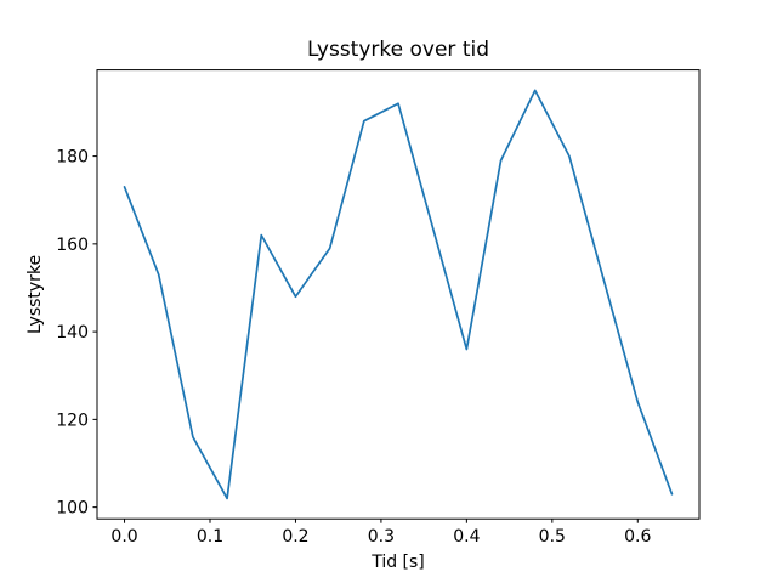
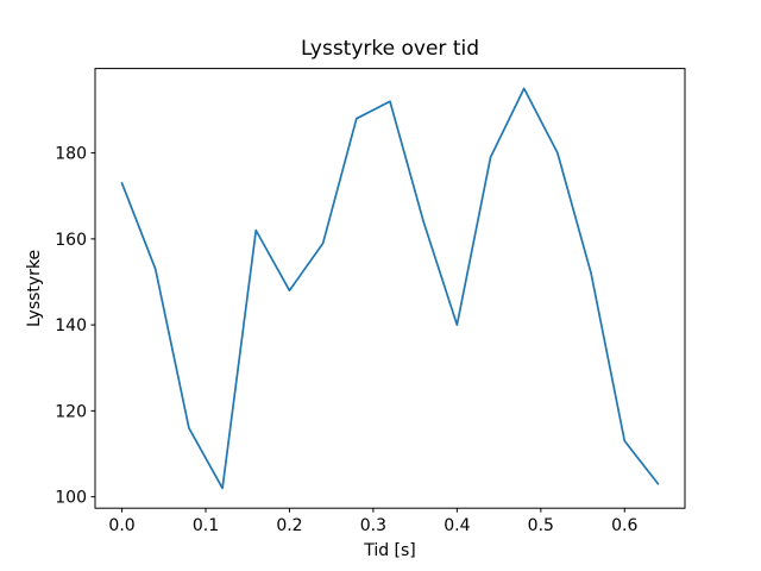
0.4: 136 -> 140
0.6: 124 -> 113
